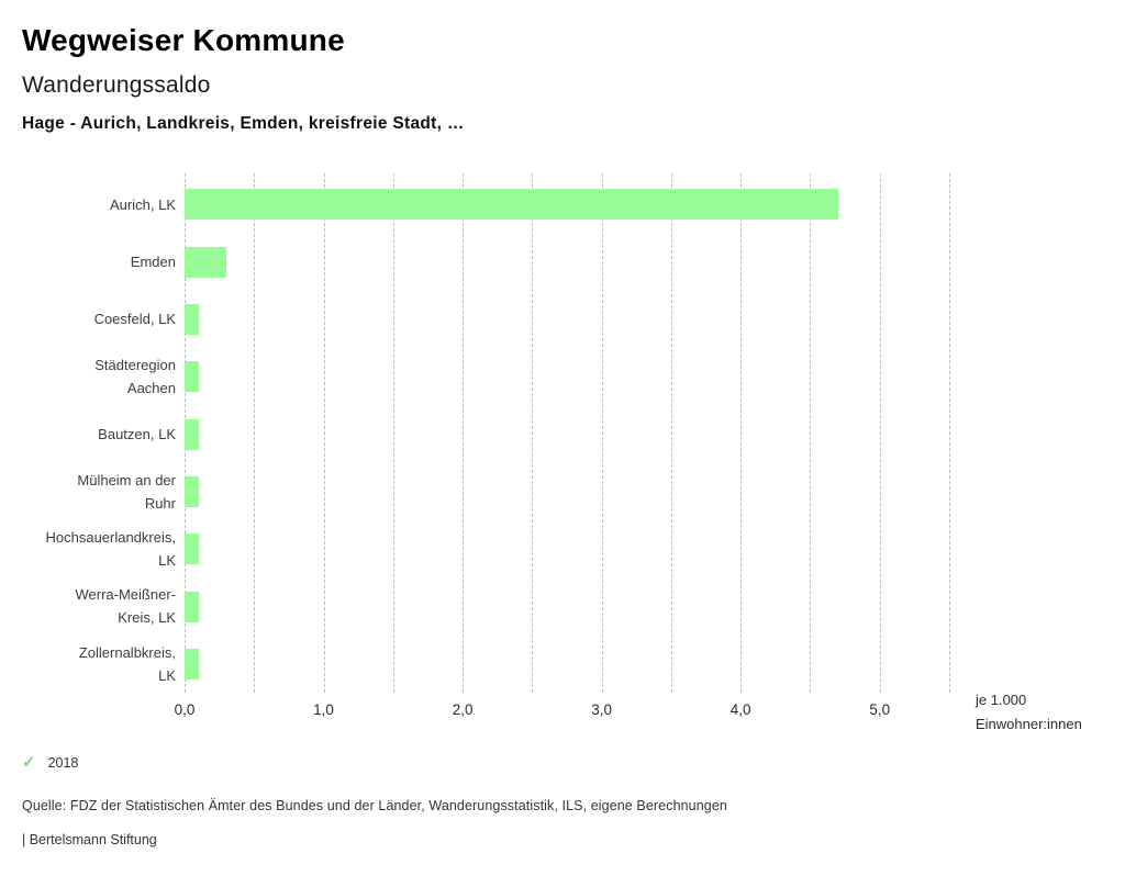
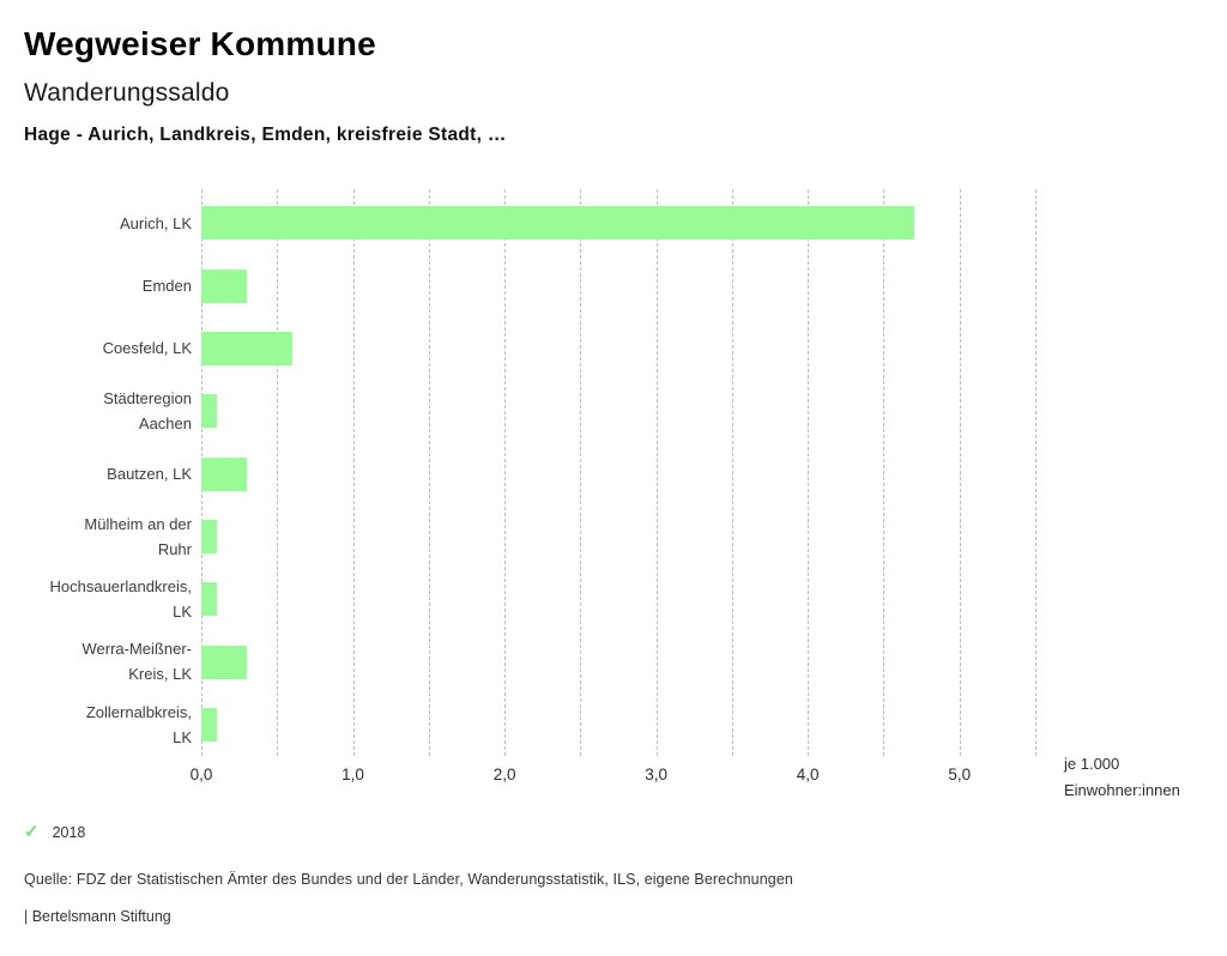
Coesfeld, LK: 0,1 -> 0,6
Bautzen, LK: 0,1 -> 0,3
Werra-Meißner-Kreis, LK: 0,1 -> 0,3
